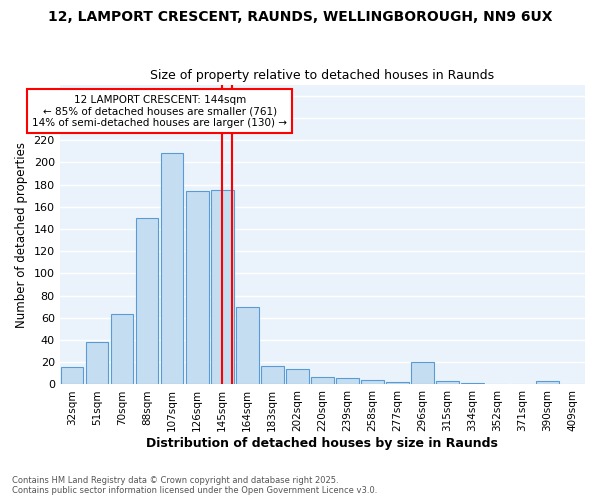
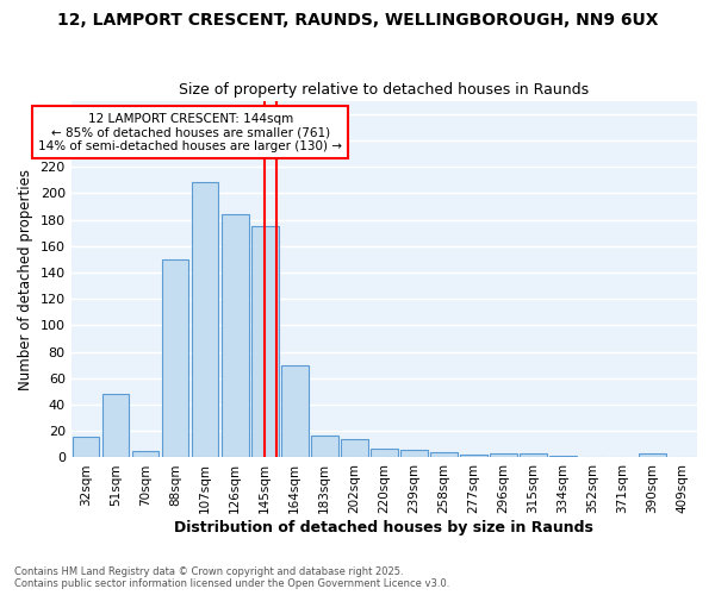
51sqm: 38 -> 48
70sqm: 63 -> 5
126sqm: 174 -> 184
296sqm: 20 -> 3
